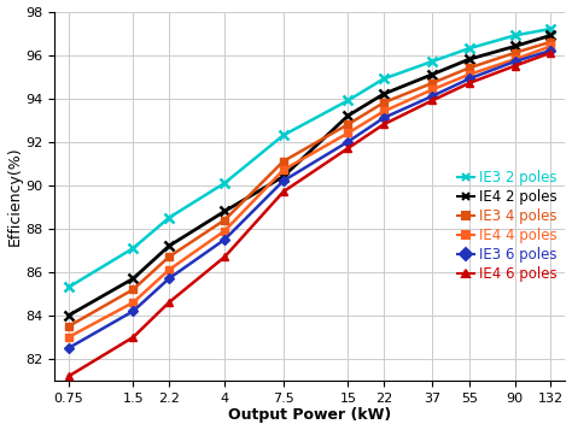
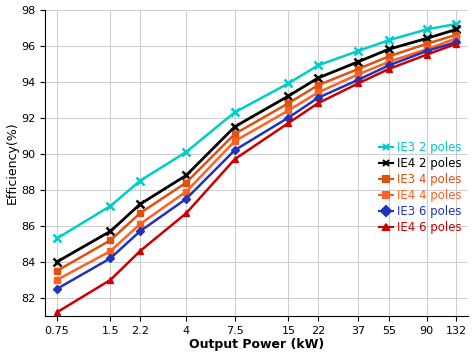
IE4 2 poles/7.5: 90.4 -> 91.5
